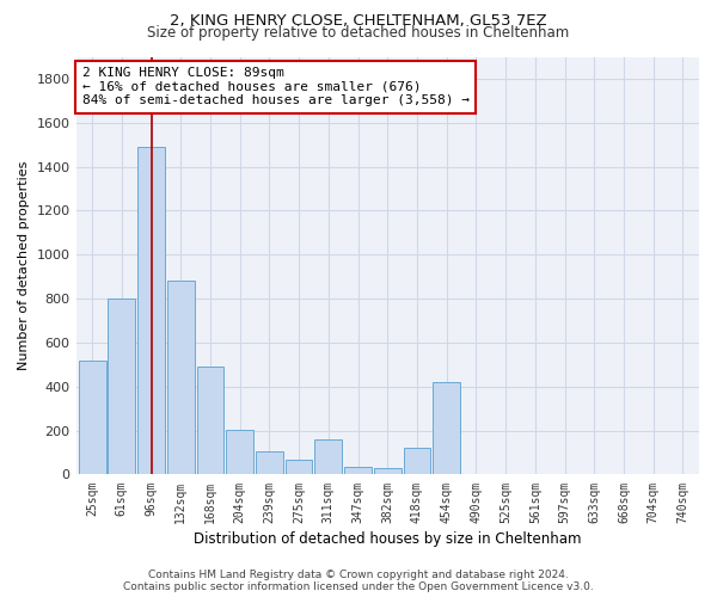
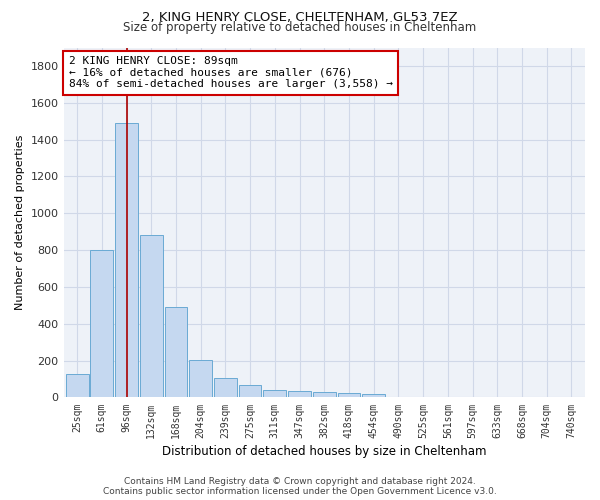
25sqm: 520 -> 120
311sqm: 160 -> 40
418sqm: 120 -> 20
454sqm: 420 -> 20
